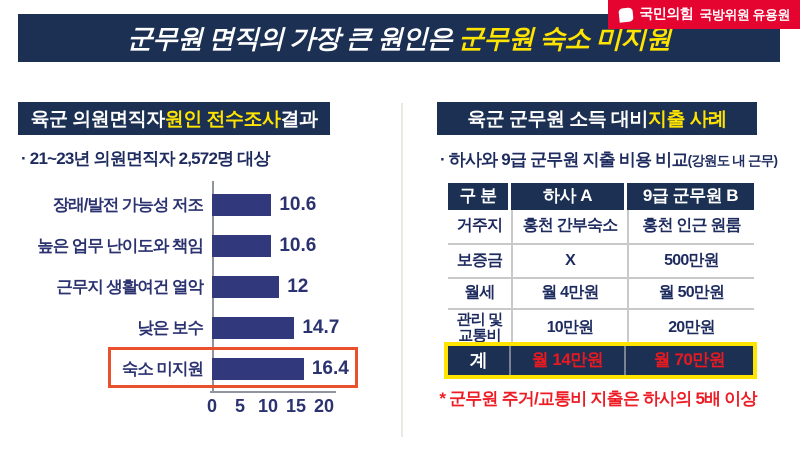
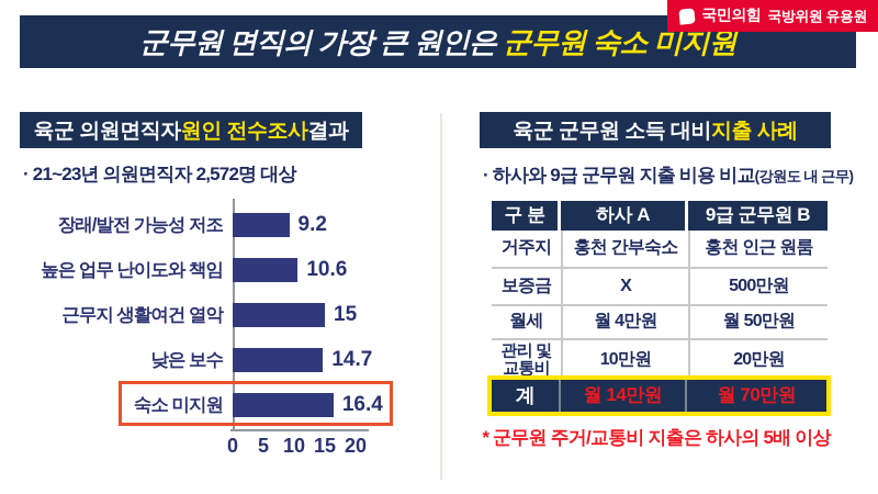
장래/발전 가능성 저조: 10.6 -> 9.2
근무지 생활여건 열악: 12 -> 15
